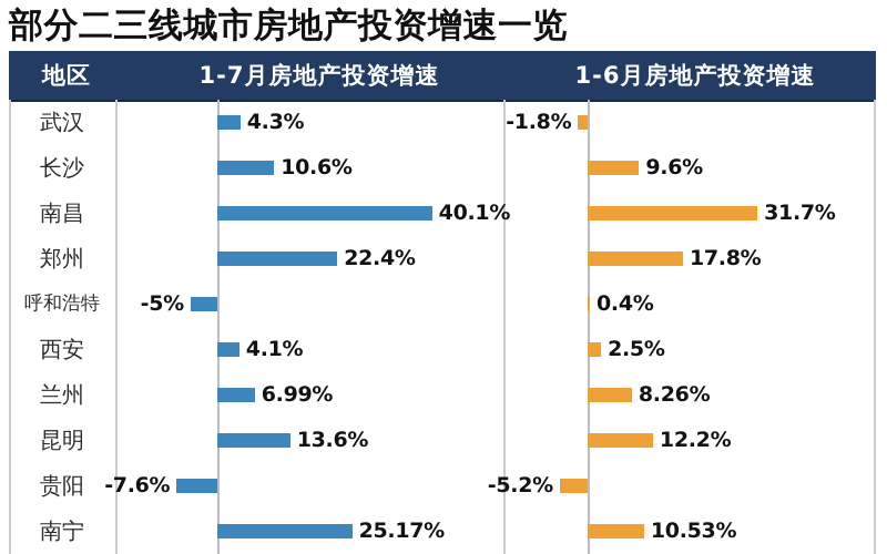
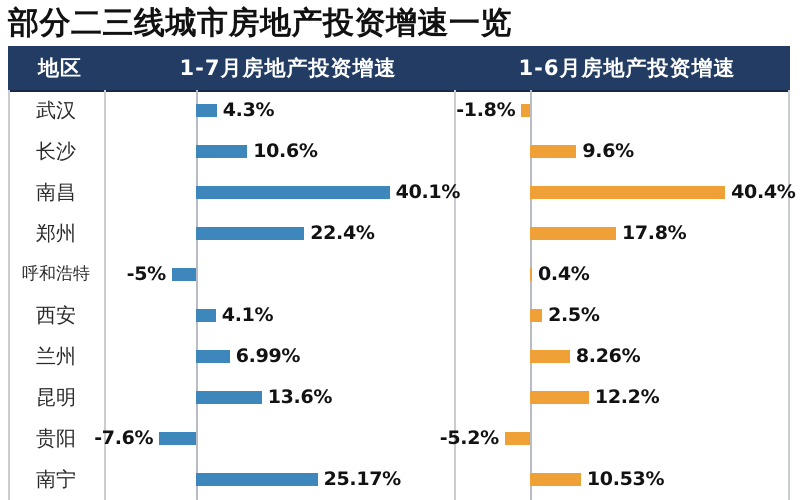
1-6月房地产投资增速/南昌: 31.7% -> 40.4%
